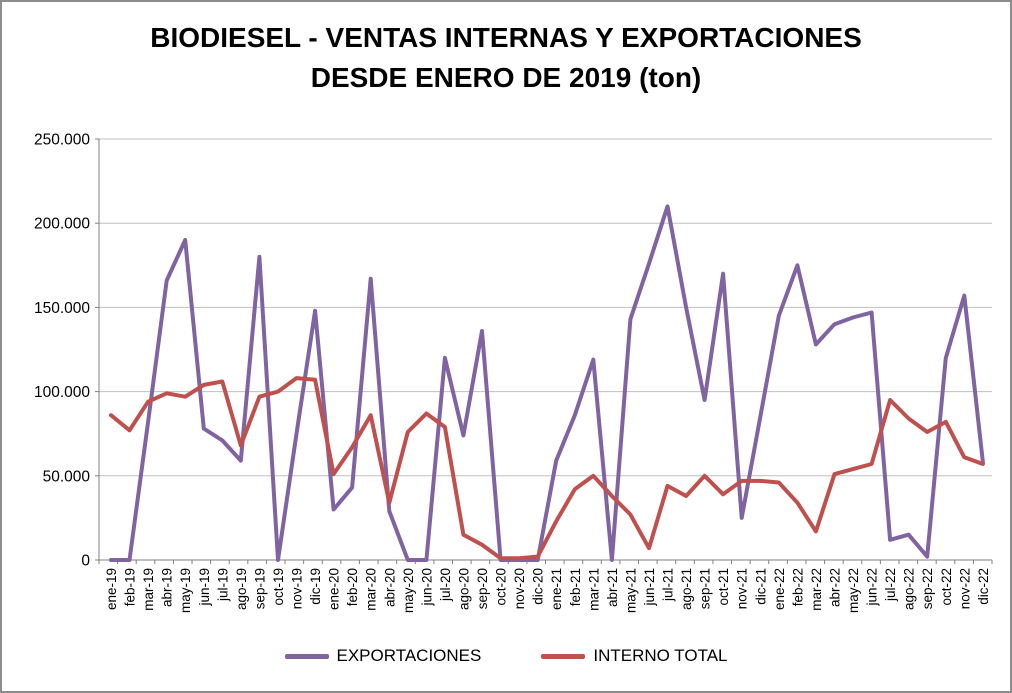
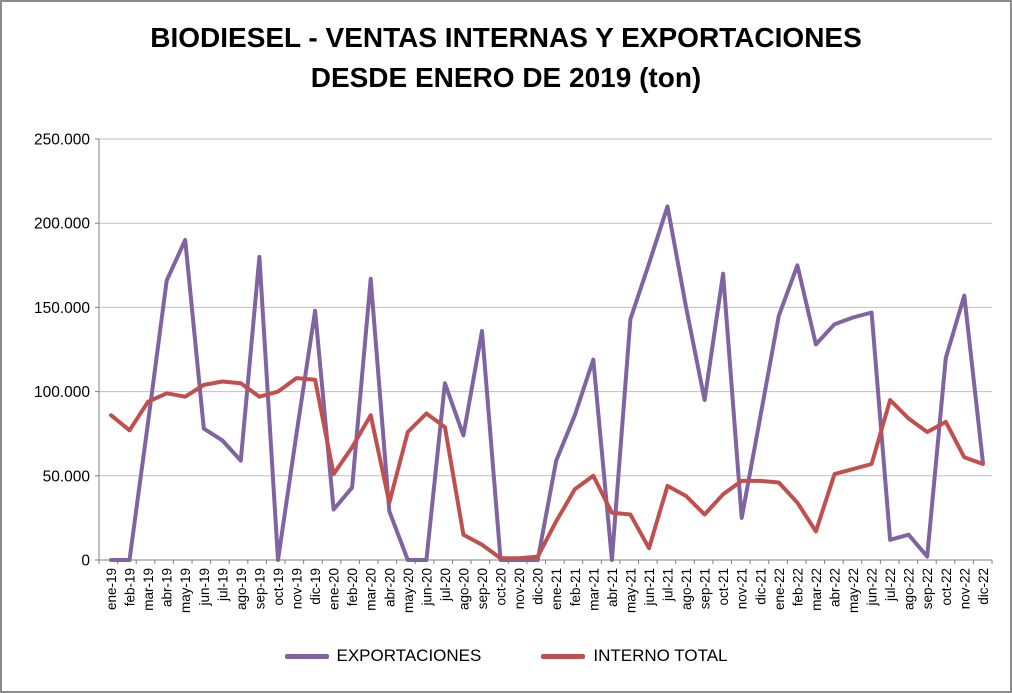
INTERNO TOTAL/ago-19: 68000 -> 105000
EXPORTACIONES/jul-20: 120000 -> 105000
INTERNO TOTAL/abr-21: 38000 -> 28000
INTERNO TOTAL/sep-21: 50000 -> 27000
